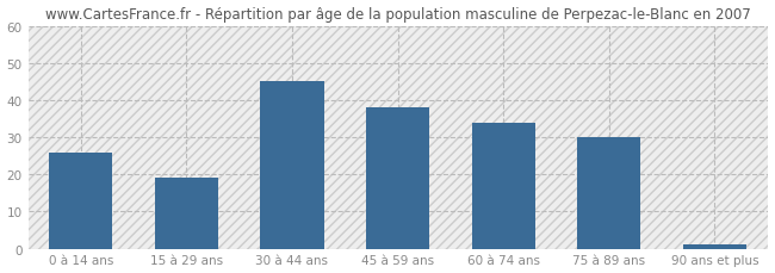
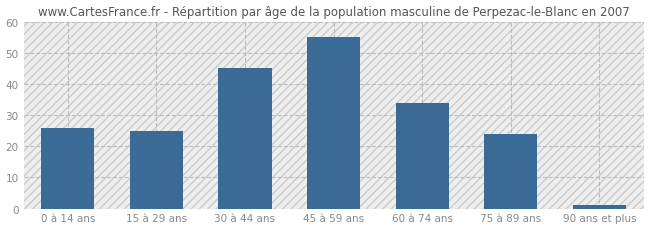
15 à 29 ans: 19 -> 25
45 à 59 ans: 38 -> 55
75 à 89 ans: 30 -> 24
